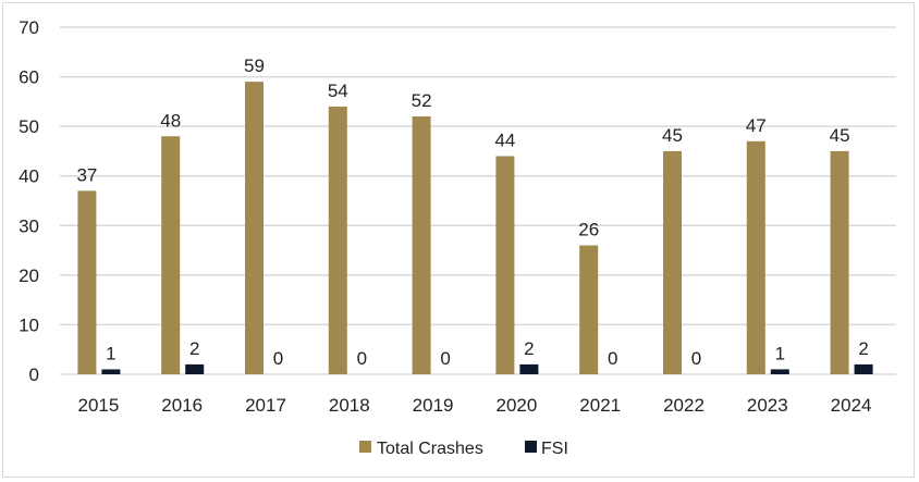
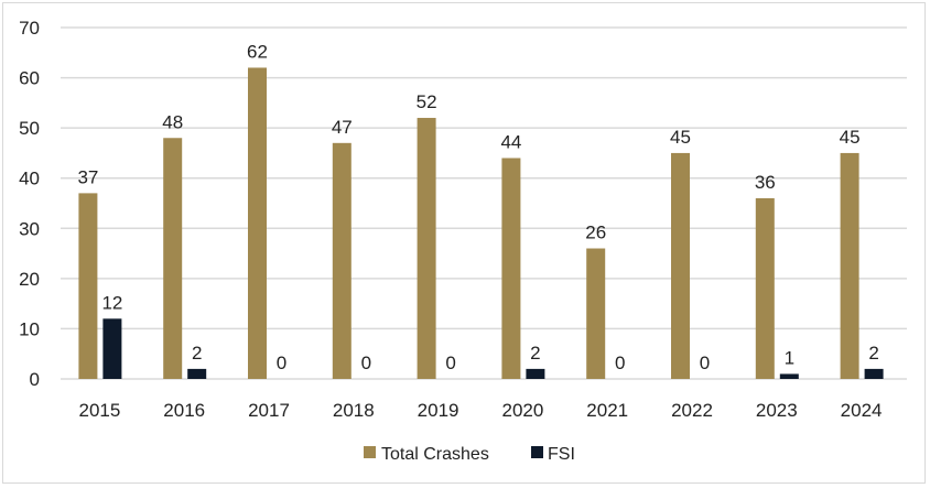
FSI/2015: 1 -> 12
Total Crashes/2017: 59 -> 62
Total Crashes/2018: 54 -> 47
Total Crashes/2023: 47 -> 36
